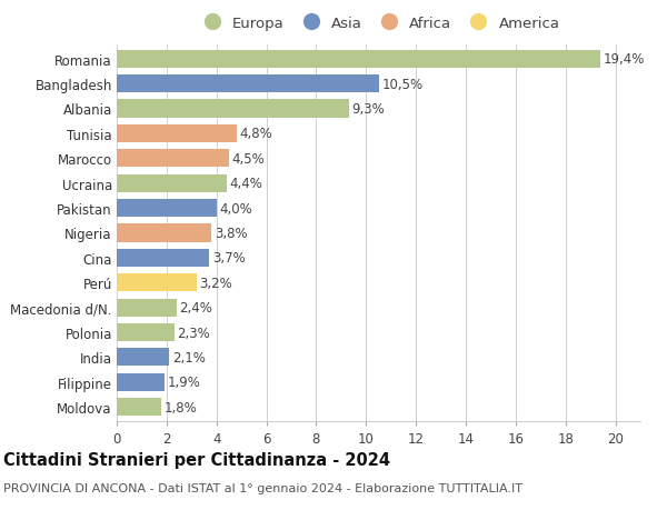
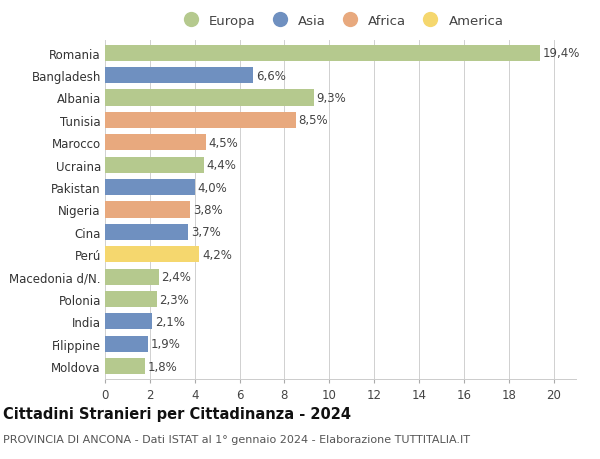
Bangladesh: 10,5% -> 6,6%
Tunisia: 4,8% -> 8,5%
Perú: 3,2% -> 4,2%
